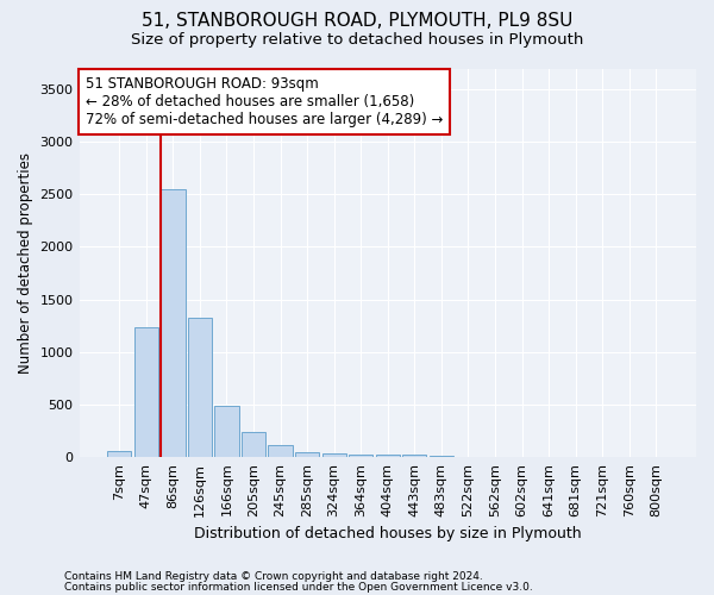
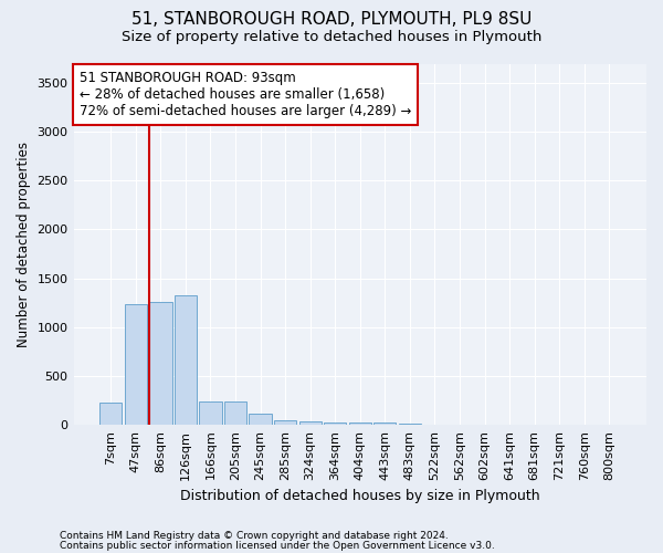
7sqm: 60 -> 220
86sqm: 2550 -> 1260
166sqm: 490 -> 240
